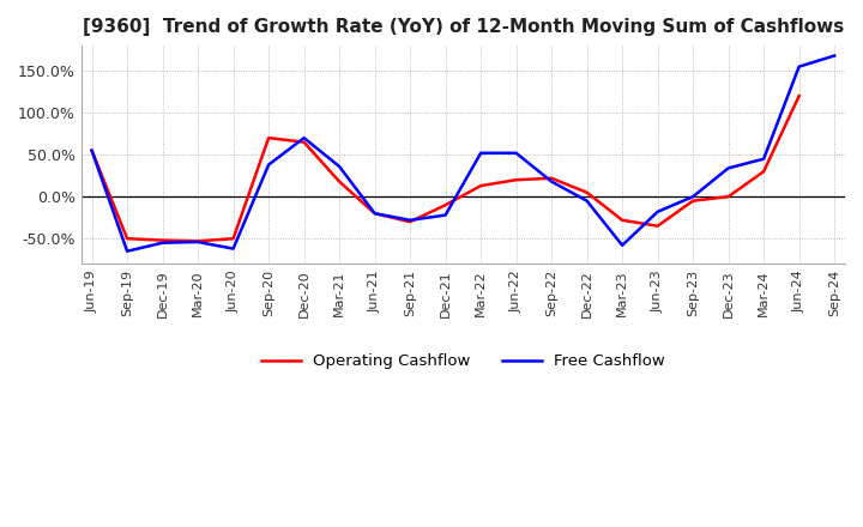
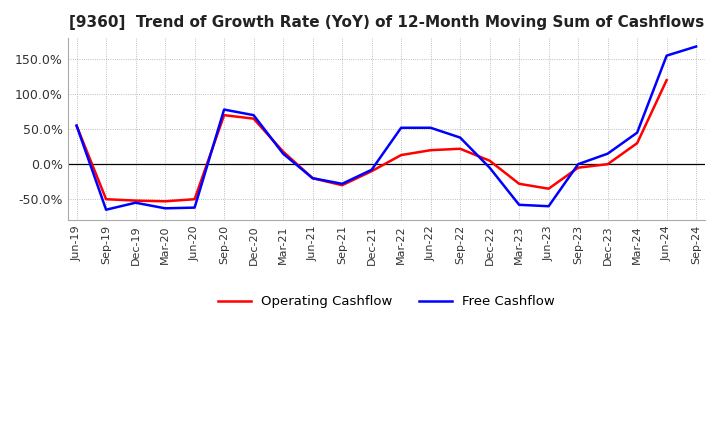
Free Cashflow/Mar-20: -54% -> -63%
Free Cashflow/Sep-20: 38% -> 78%
Free Cashflow/Mar-21: 36% -> 15%
Free Cashflow/Dec-21: -22% -> -8%
Free Cashflow/Sep-22: 18% -> 38%
Free Cashflow/Jun-23: -18% -> -60%
Free Cashflow/Dec-23: 34% -> 15%
